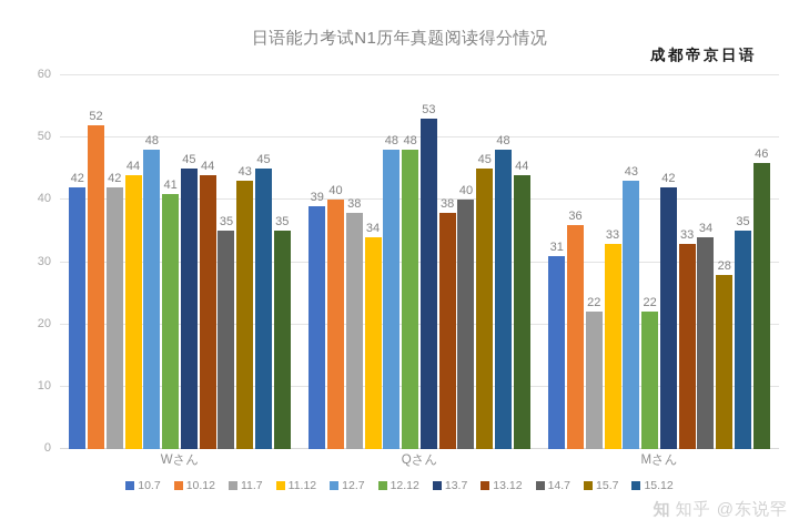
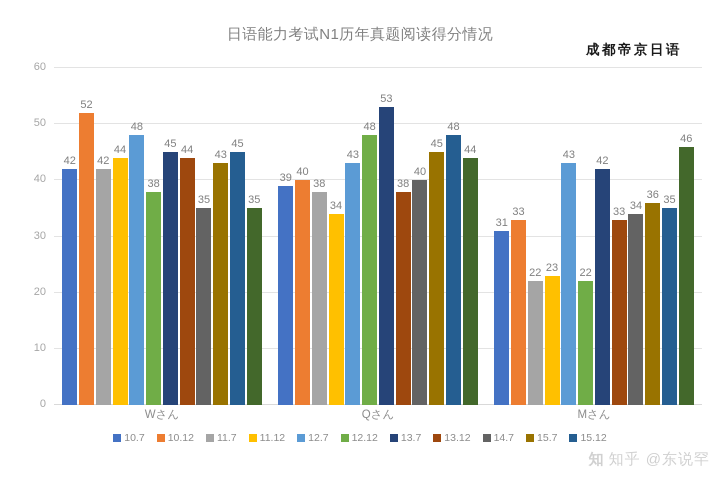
12.12/Wさん: 41 -> 38
12.7/Qさん: 48 -> 43
10.12/Mさん: 36 -> 33
11.12/Mさん: 33 -> 23
15.7/Mさん: 28 -> 36
